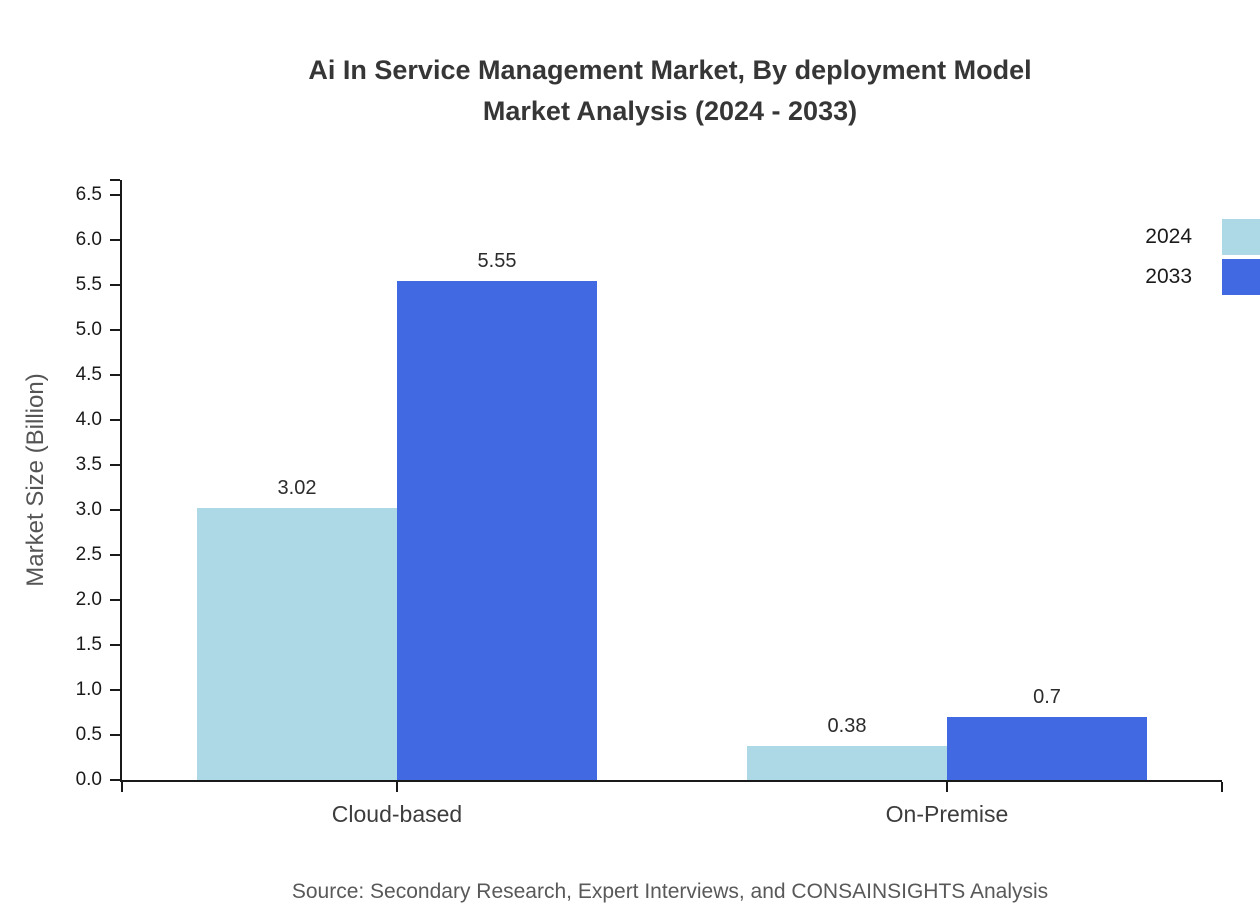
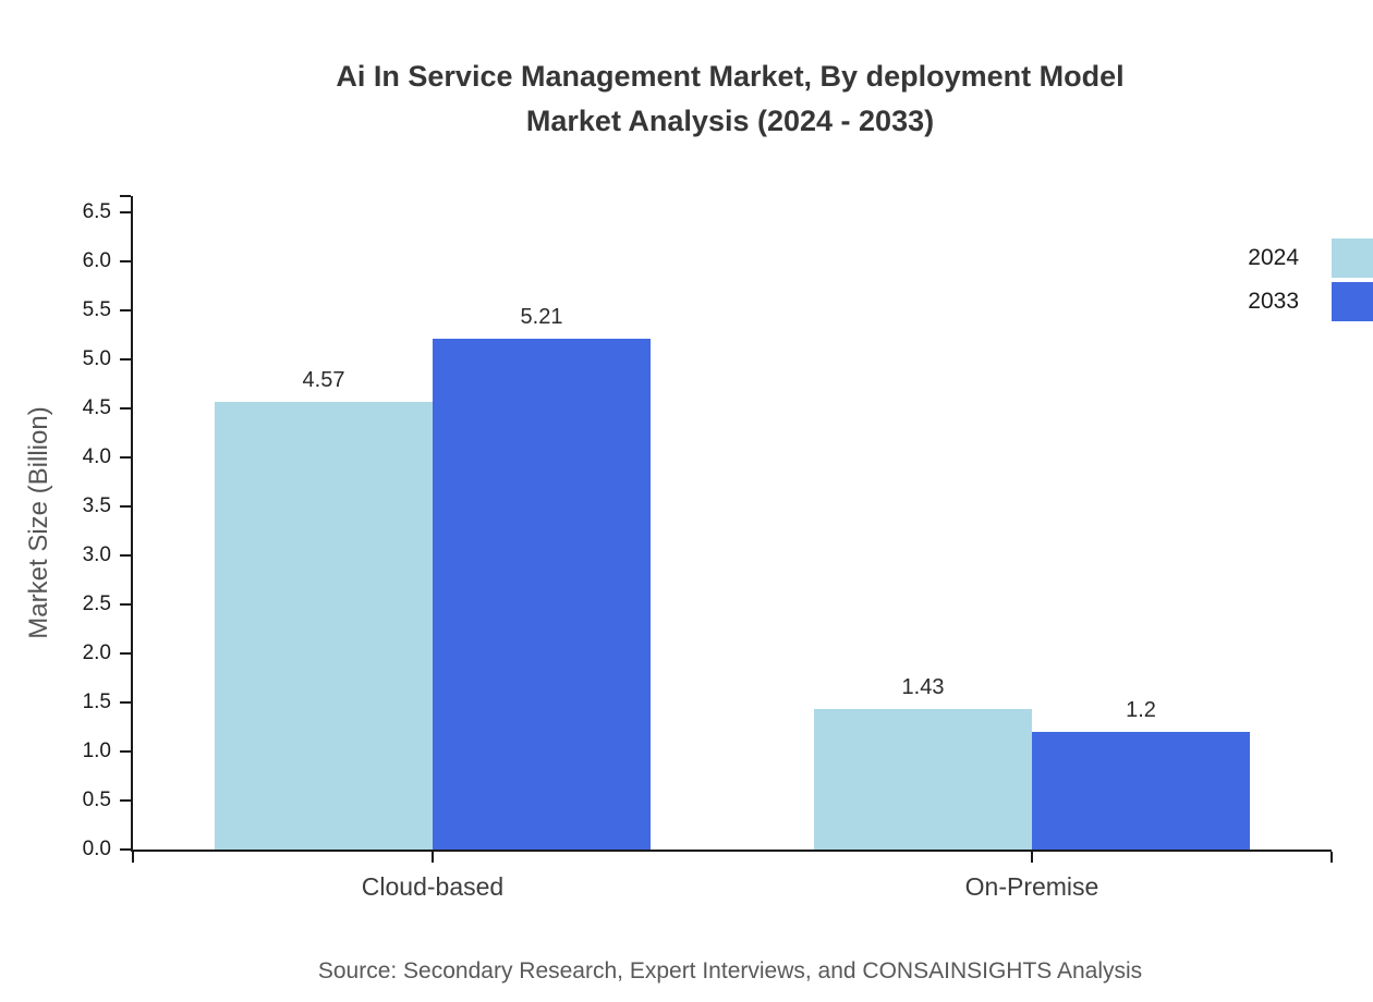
2024/Cloud-based: 3.02 -> 4.57
2033/Cloud-based: 5.55 -> 5.21
2024/On-Premise: 0.38 -> 1.43
2033/On-Premise: 0.7 -> 1.2
